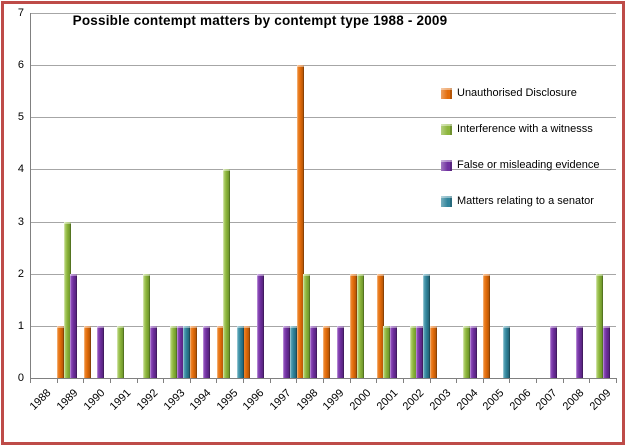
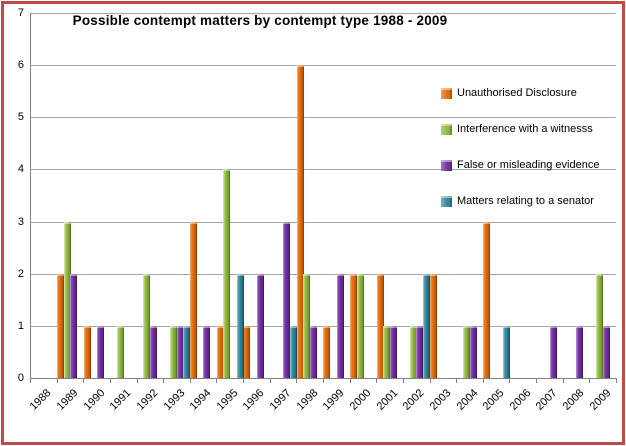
Unauthorised Disclosure/1989: 1 -> 2
Unauthorised Disclosure/1994: 1 -> 3
Matters relating to a senator/1995: 1 -> 2
False or misleading evidence/1997: 1 -> 3
False or misleading evidence/1999: 1 -> 2
Unauthorised Disclosure/2003: 1 -> 2
Unauthorised Disclosure/2005: 2 -> 3
